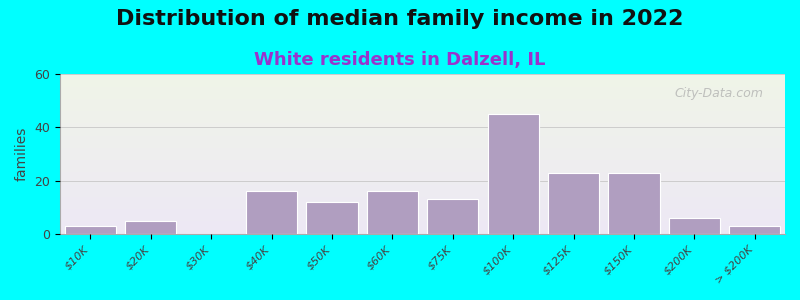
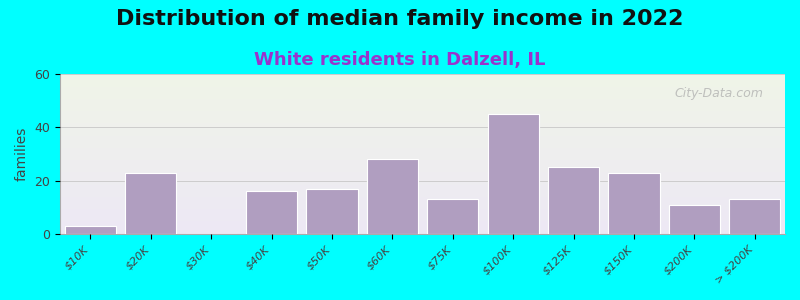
$20K: 5 -> 23
$50K: 12 -> 17
$60K: 16 -> 28
$125K: 23 -> 25
$200K: 6 -> 11
> $200K: 3 -> 13
